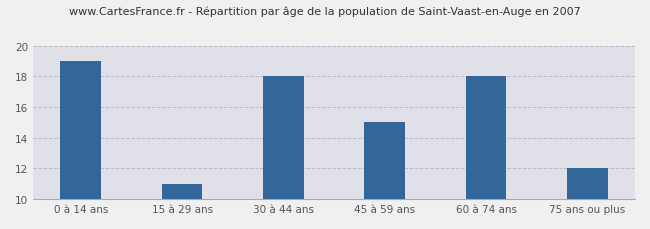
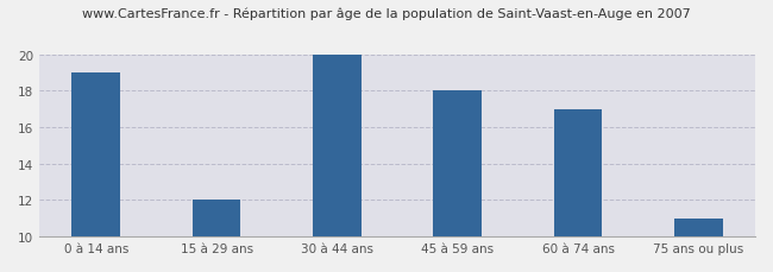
15 à 29 ans: 11 -> 12
30 à 44 ans: 18 -> 20
45 à 59 ans: 15 -> 18
60 à 74 ans: 18 -> 17
75 ans ou plus: 12 -> 11
